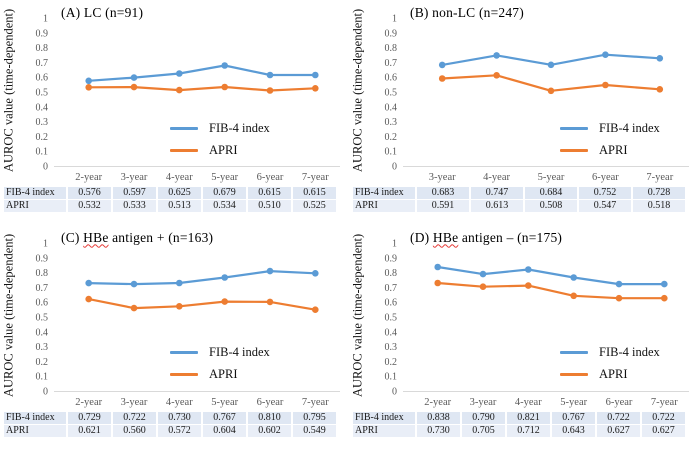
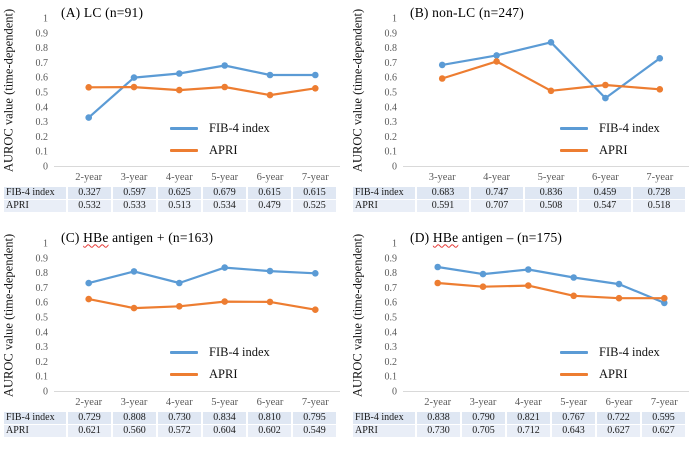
(A) LC (n=91)/FIB-4 index/2-year: 0.576 -> 0.327
(A) LC (n=91)/APRI/6-year: 0.510 -> 0.479
(B) non-LC (n=247)/APRI/4-year: 0.613 -> 0.707
(B) non-LC (n=247)/FIB-4 index/5-year: 0.684 -> 0.836
(B) non-LC (n=247)/FIB-4 index/6-year: 0.752 -> 0.459
(C) HBe antigen + (n=163)/FIB-4 index/3-year: 0.722 -> 0.808
(C) HBe antigen + (n=163)/FIB-4 index/5-year: 0.767 -> 0.834
(D) HBe antigen – (n=175)/FIB-4 index/7-year: 0.722 -> 0.595
